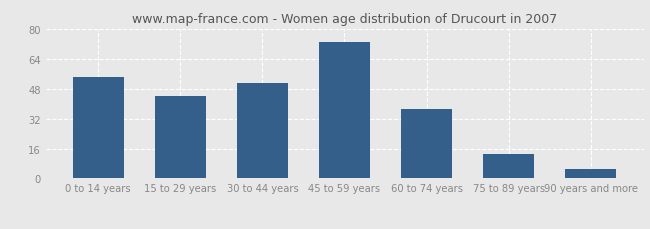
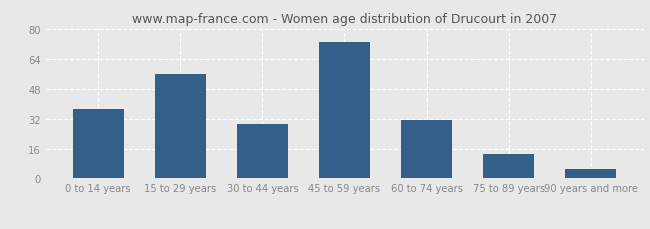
0 to 14 years: 54 -> 37
15 to 29 years: 44 -> 56
30 to 44 years: 51 -> 29
60 to 74 years: 37 -> 31
